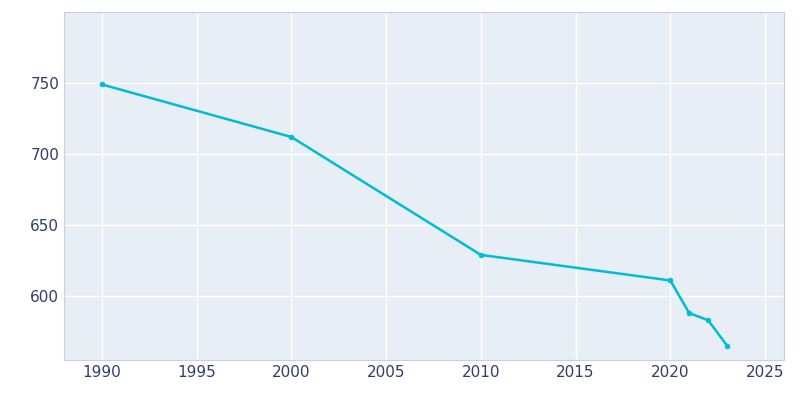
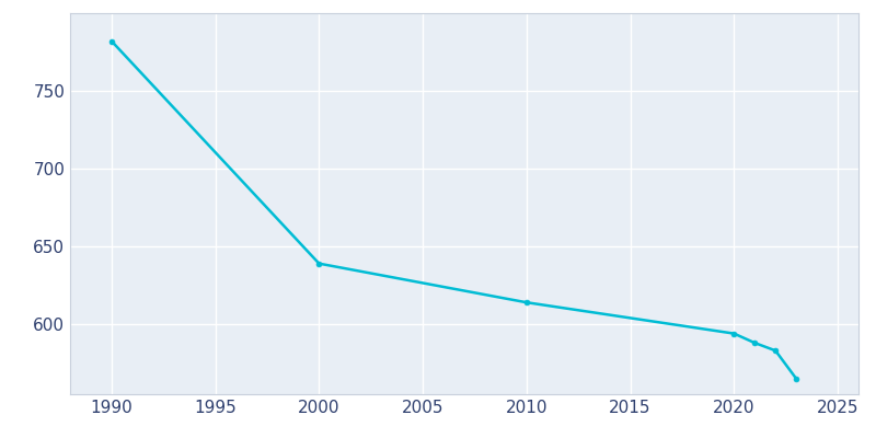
1990: 749 -> 782
2000: 712 -> 639
2010: 629 -> 614
2020: 611 -> 594
